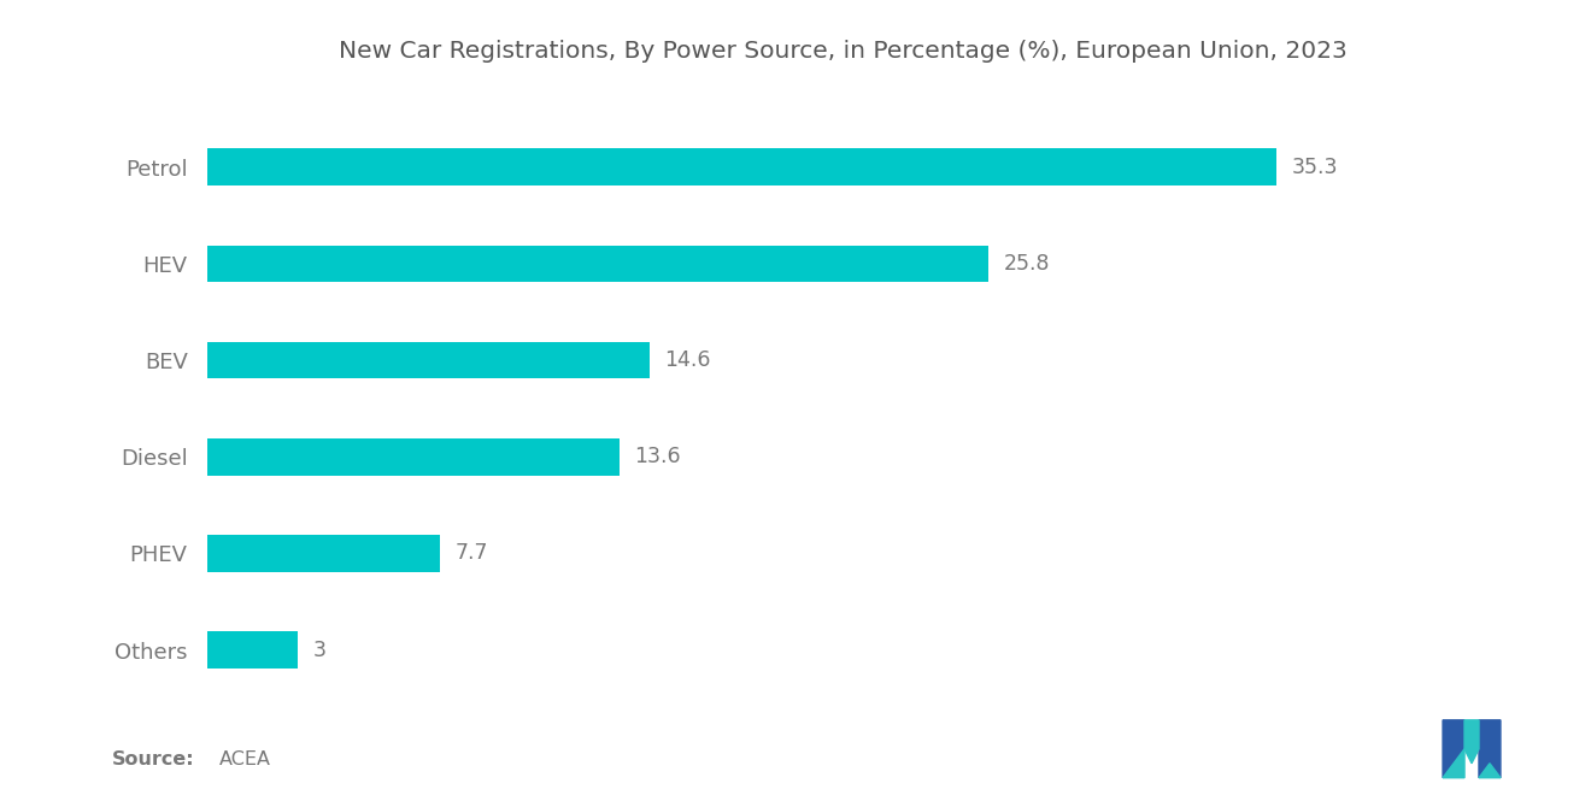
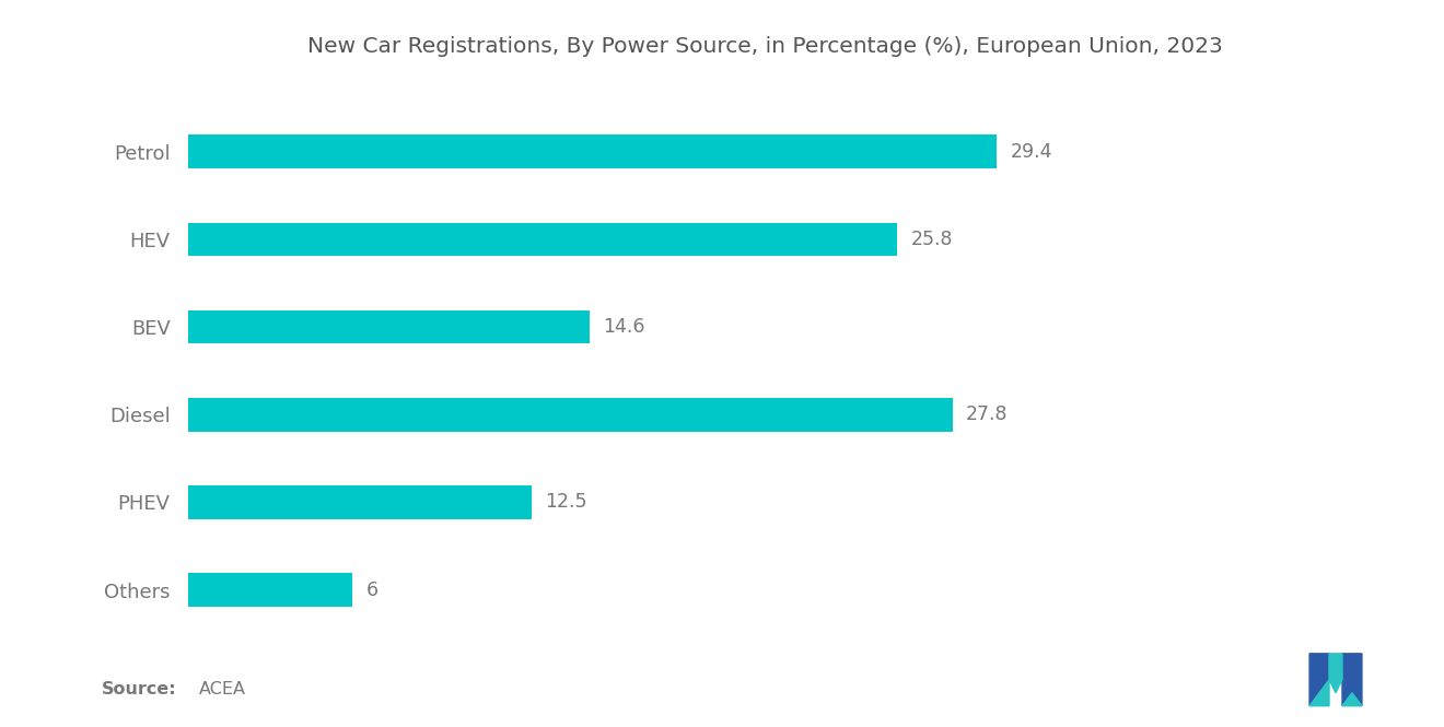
Petrol: 35.3 -> 29.4
Diesel: 13.6 -> 27.8
PHEV: 7.7 -> 12.5
Others: 3 -> 6
